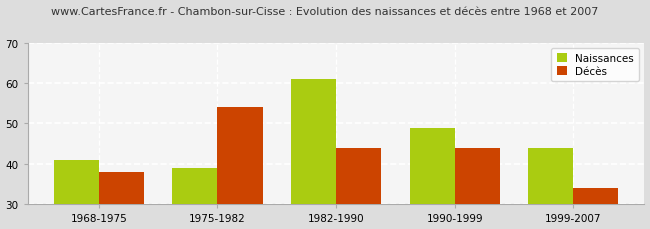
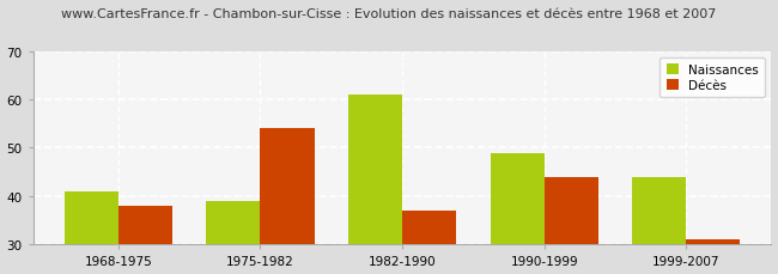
Décès/1982-1990: 44 -> 37
Décès/1999-2007: 34 -> 31
